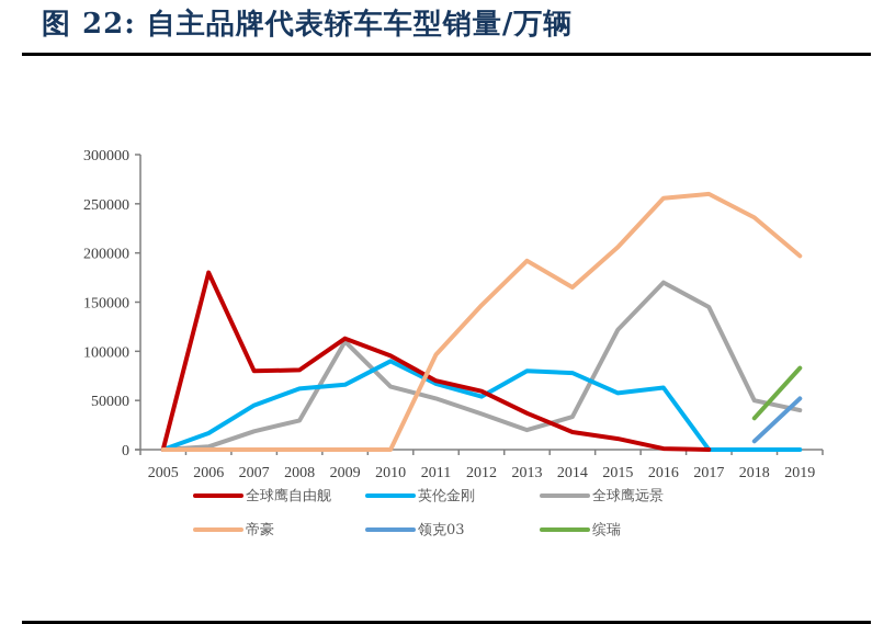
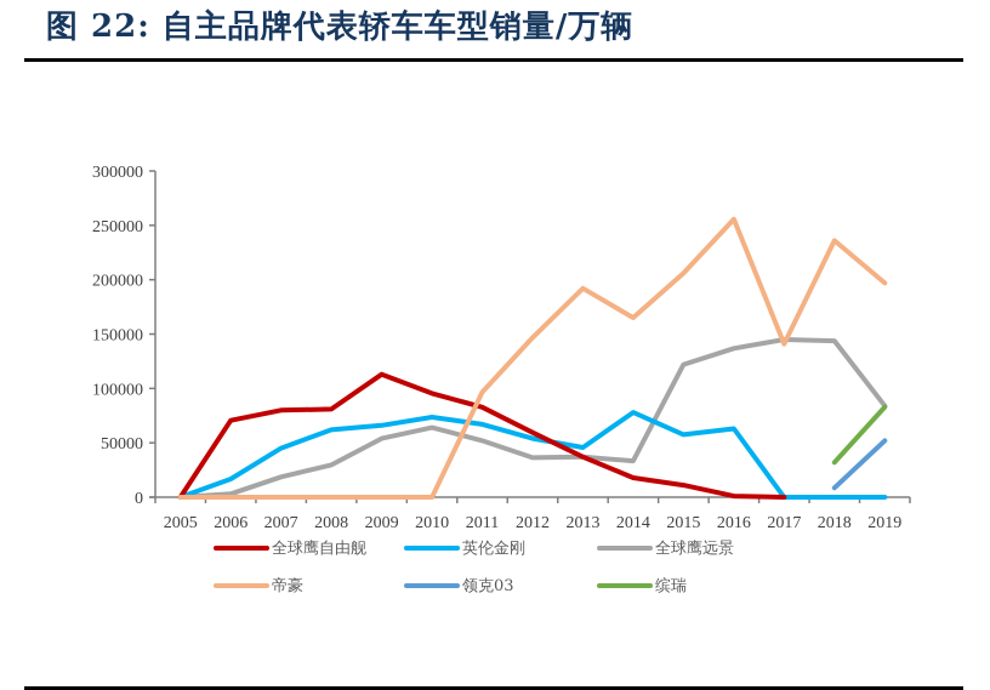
全球鹰自由舰/2006: 180000 -> 70000
全球鹰远景/2009: 110000 -> 50000
英伦金刚/2010: 90000 -> 70000
全球鹰自由舰/2011: 70000 -> 80000
英伦金刚/2013: 80000 -> 50000
全球鹰远景/2013: 20000 -> 40000
全球鹰远景/2016: 170000 -> 140000
帝豪/2017: 260000 -> 140000
全球鹰远景/2018: 50000 -> 140000
全球鹰远景/2019: 40000 -> 80000
